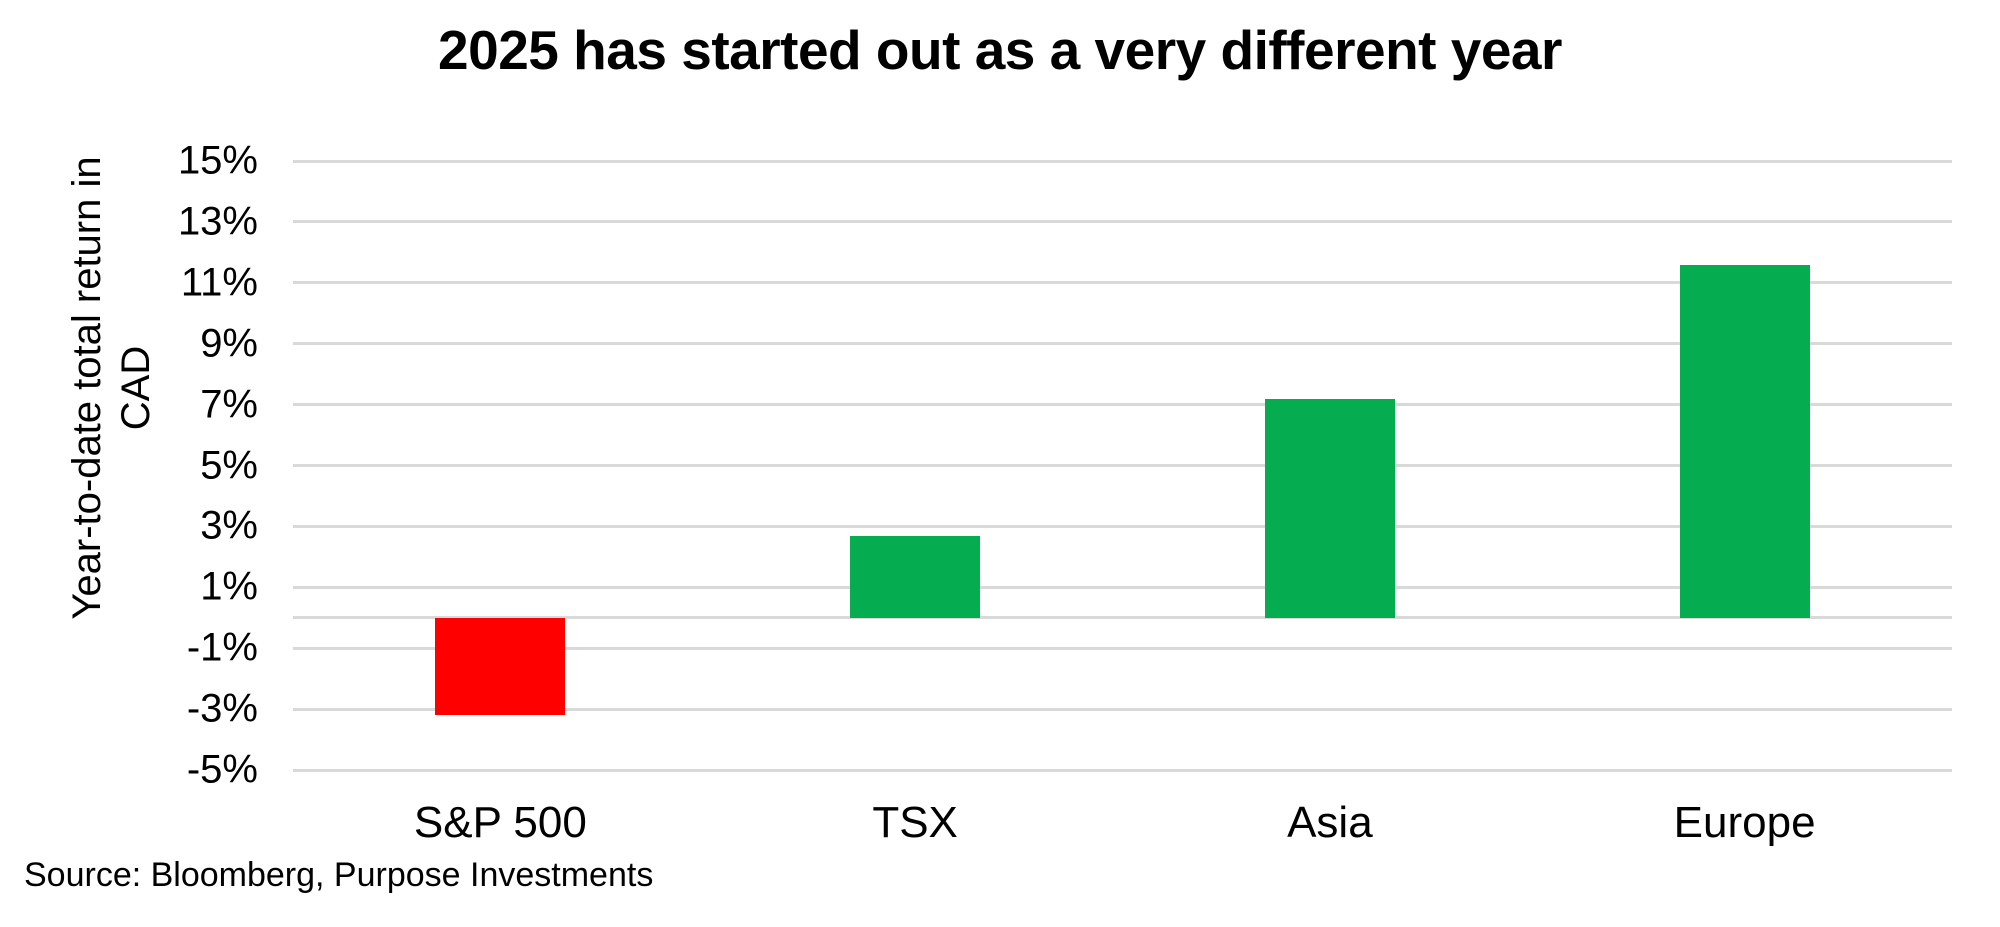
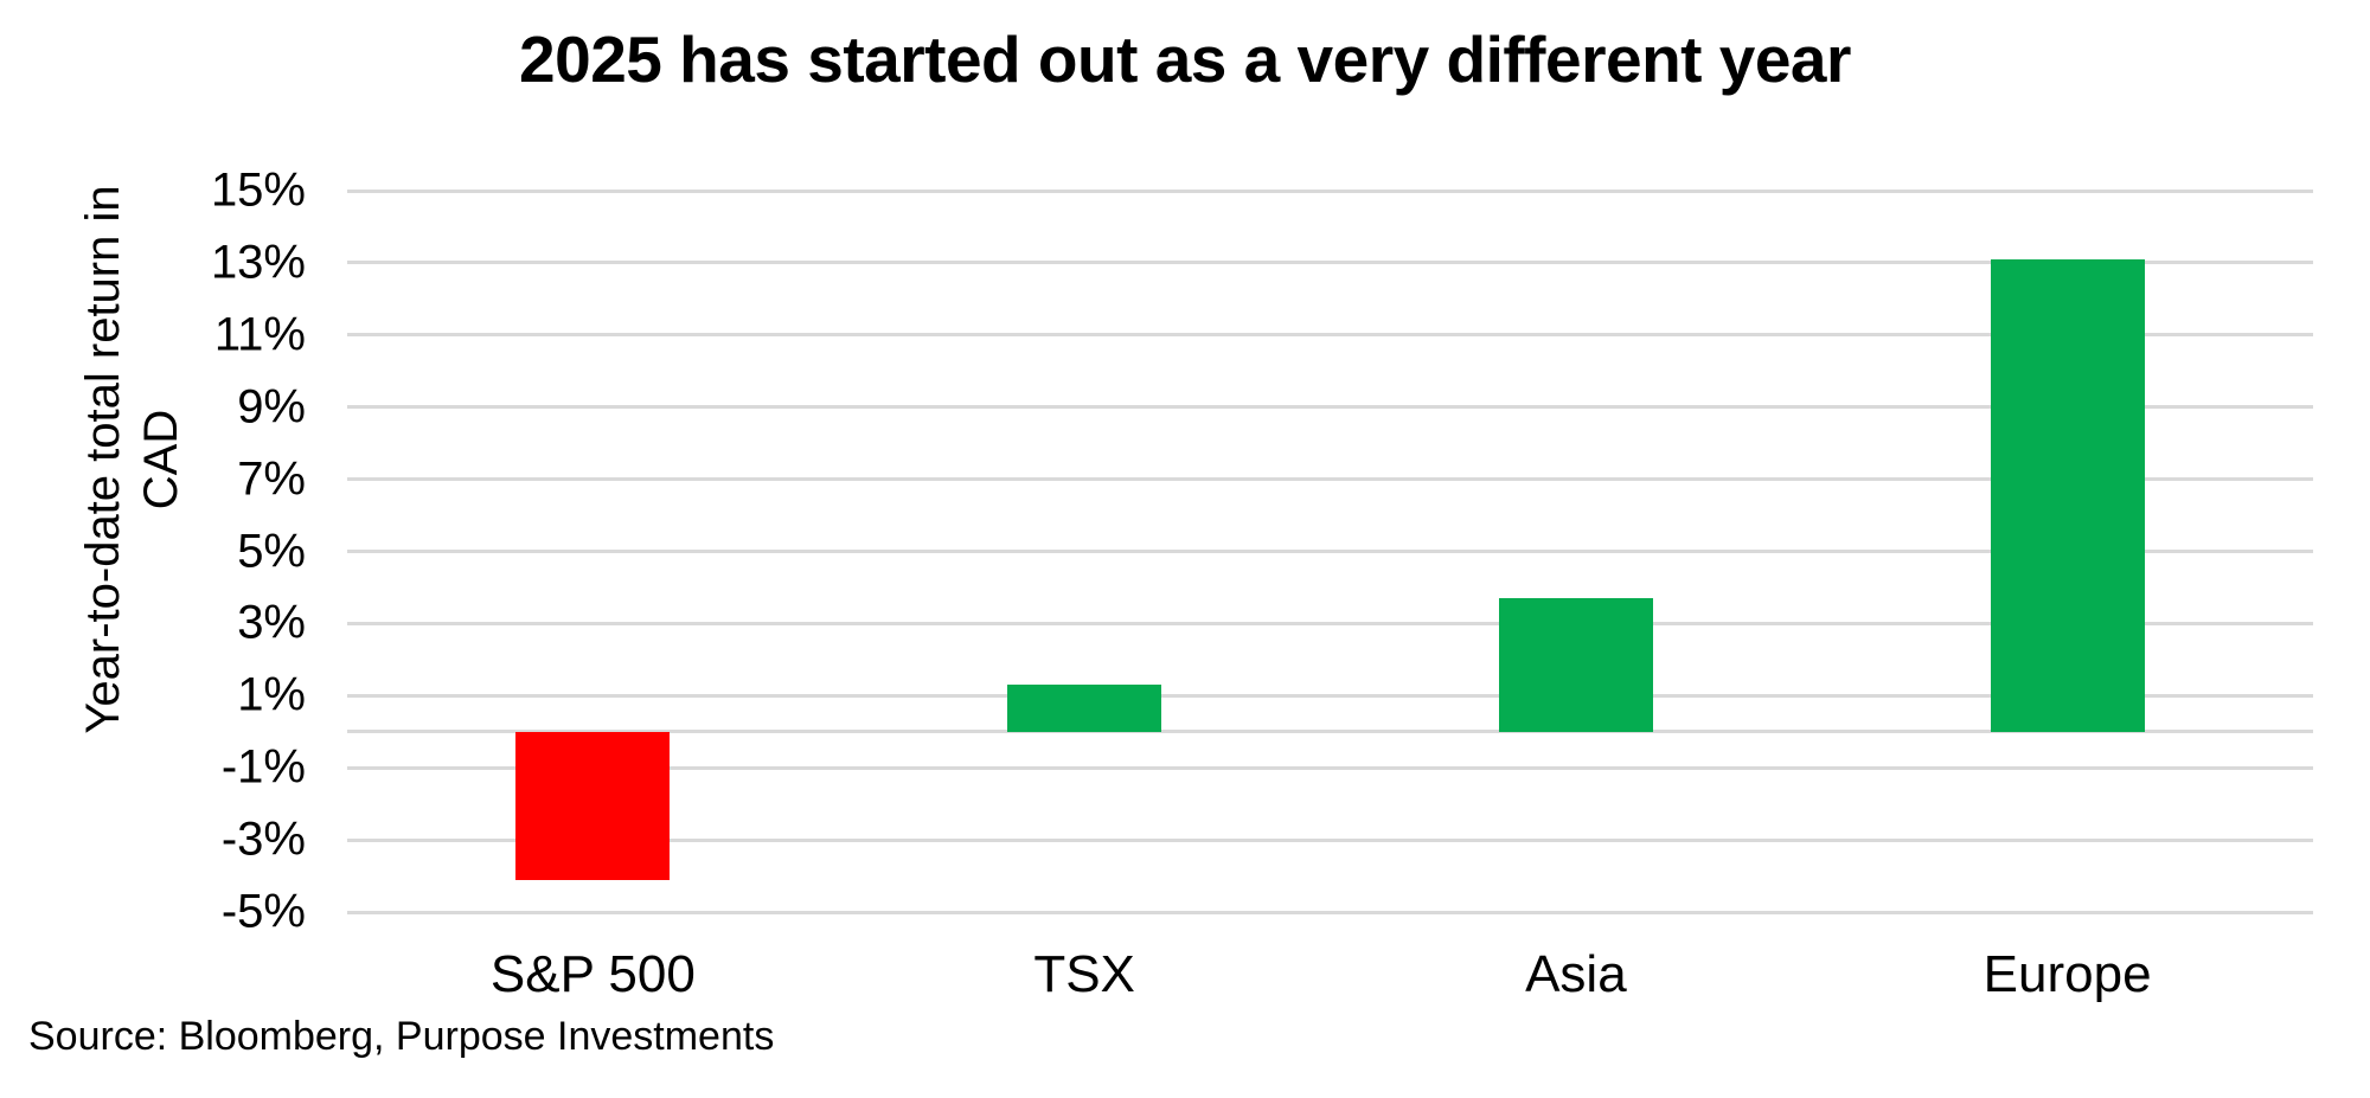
S&P 500: -3.2% -> -4.1%
TSX: 2.7% -> 1.3%
Asia: 7.2% -> 3.7%
Europe: 11.6% -> 13.1%
